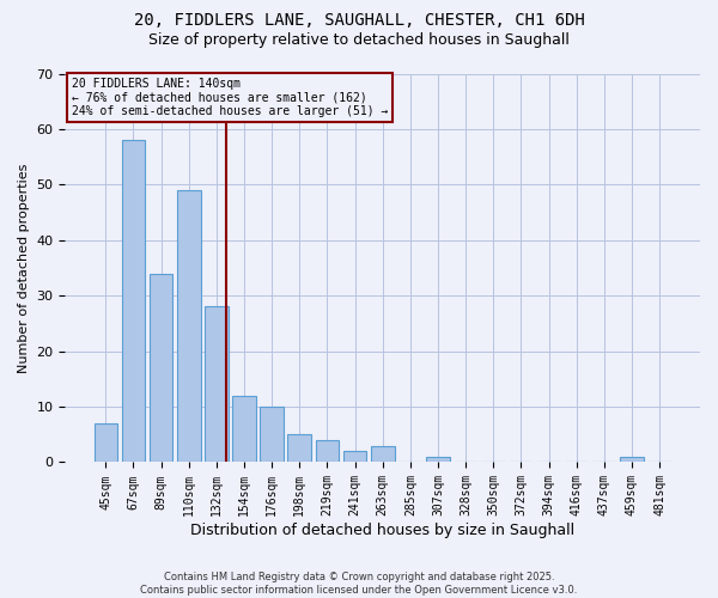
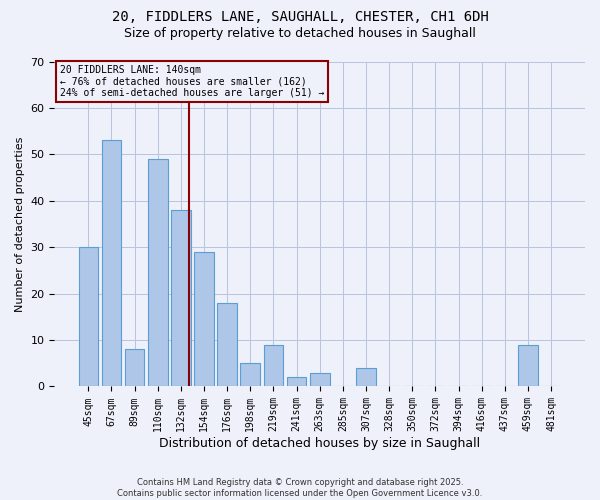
45sqm: 7 -> 30
67sqm: 58 -> 53
89sqm: 34 -> 8
132sqm: 28 -> 38
154sqm: 12 -> 29
176sqm: 10 -> 18
219sqm: 4 -> 9
307sqm: 1 -> 4
459sqm: 1 -> 9
